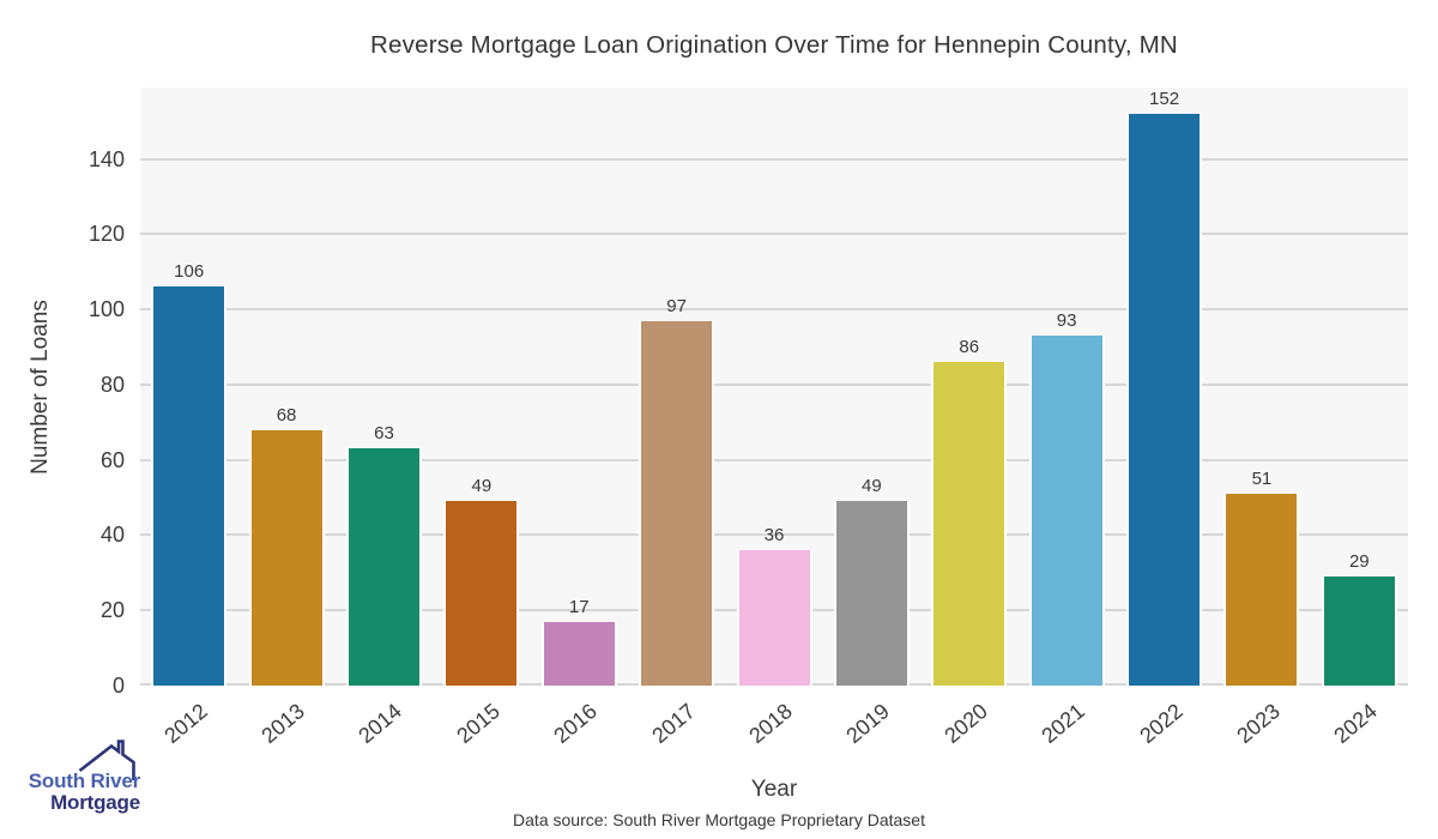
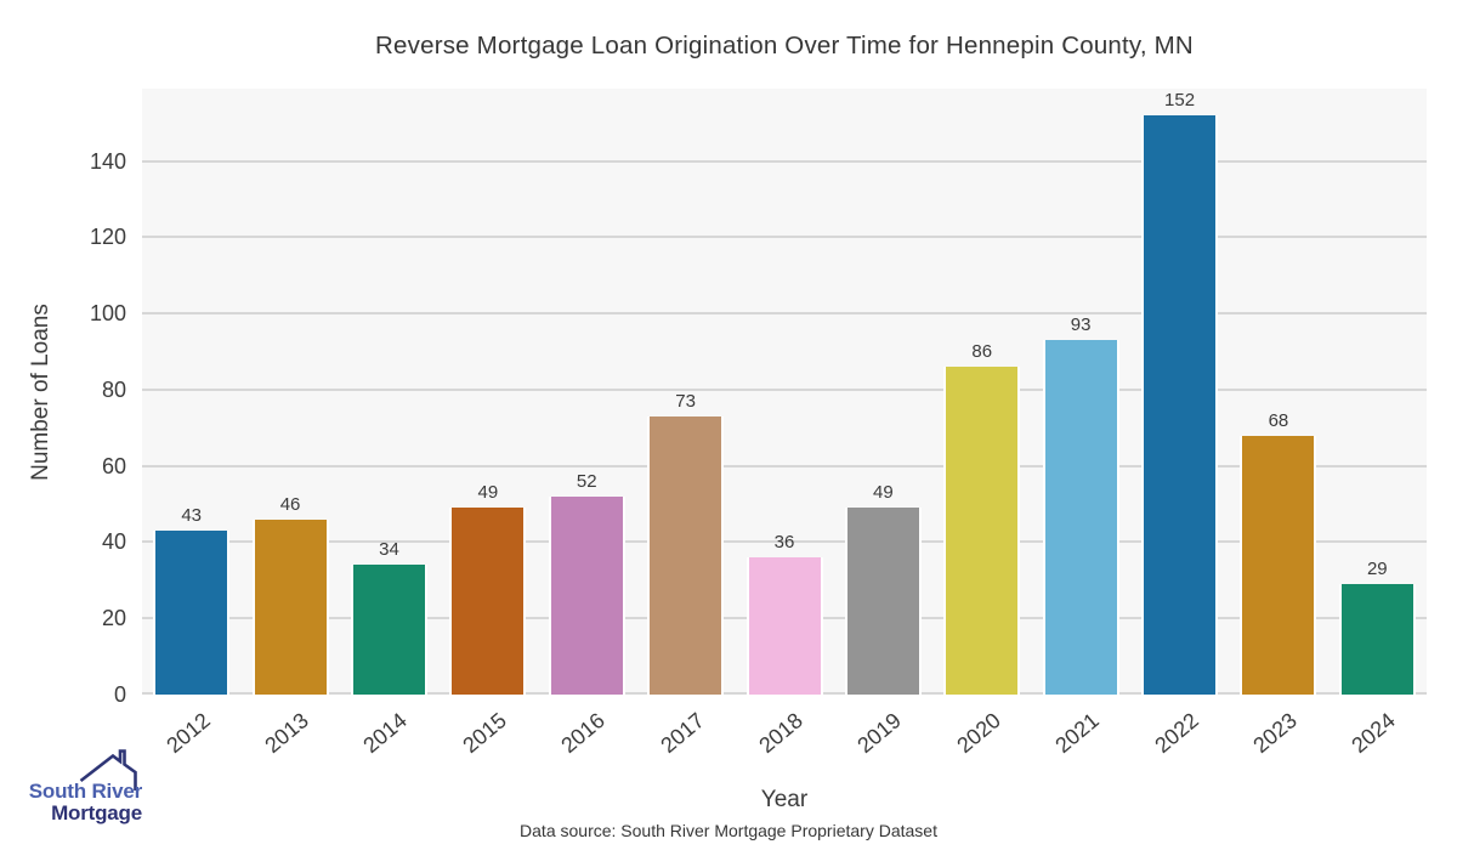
2012: 106 -> 43
2013: 68 -> 46
2014: 63 -> 34
2016: 17 -> 52
2017: 97 -> 73
2023: 51 -> 68
